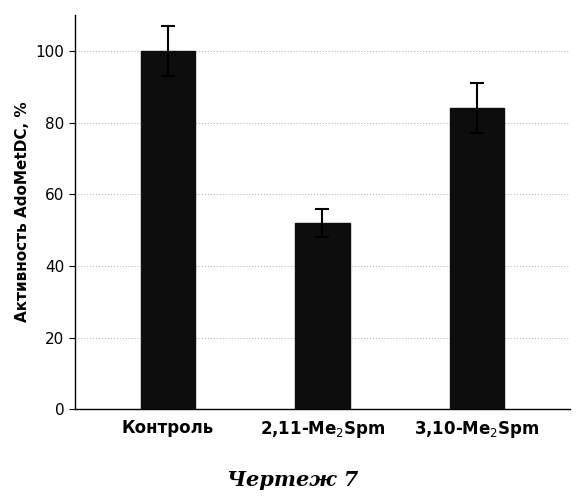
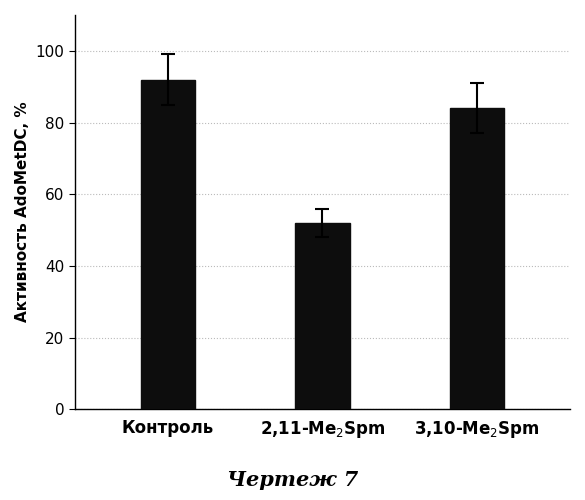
Контроль: 100 -> 92
